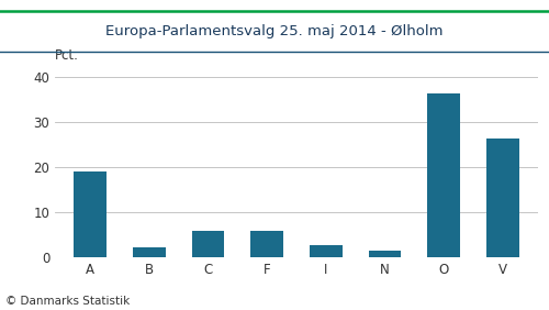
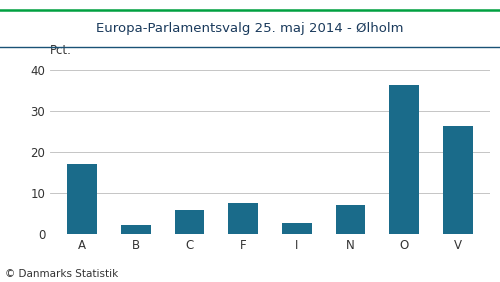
A: 19.0 -> 17.0
F: 5.8 -> 7.5
N: 1.5 -> 7.0
